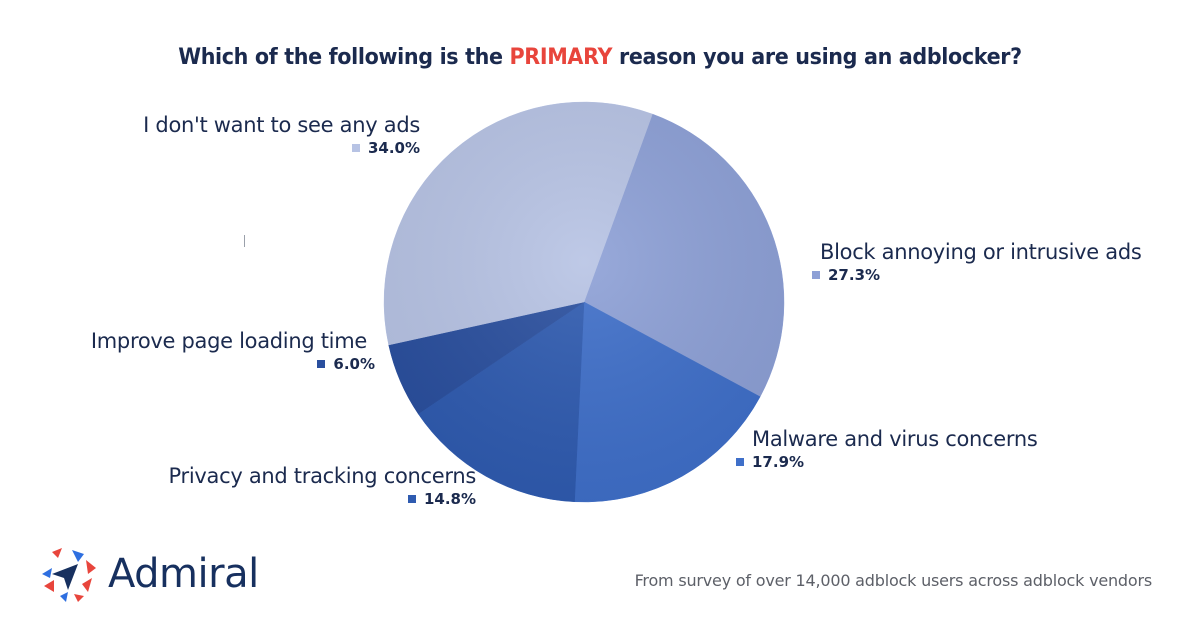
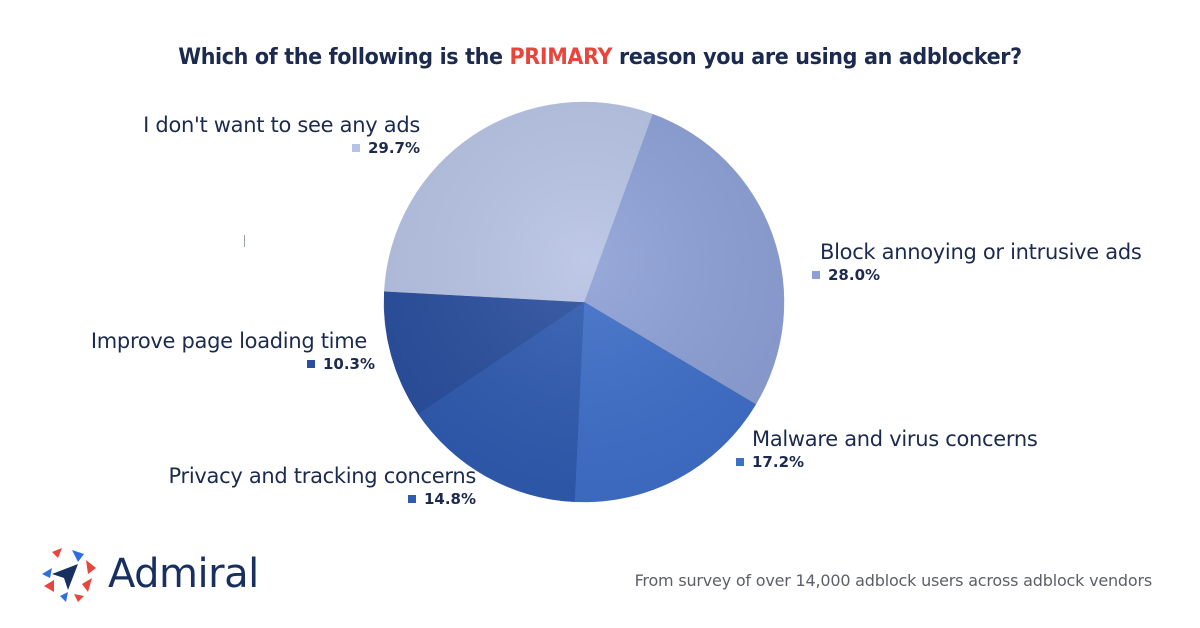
Block annoying or intrusive ads: 27.3% -> 28.0%
Malware and virus concerns: 17.9% -> 17.2%
Improve page loading time: 6.0% -> 10.3%
I don't want to see any ads: 34.0% -> 29.7%
